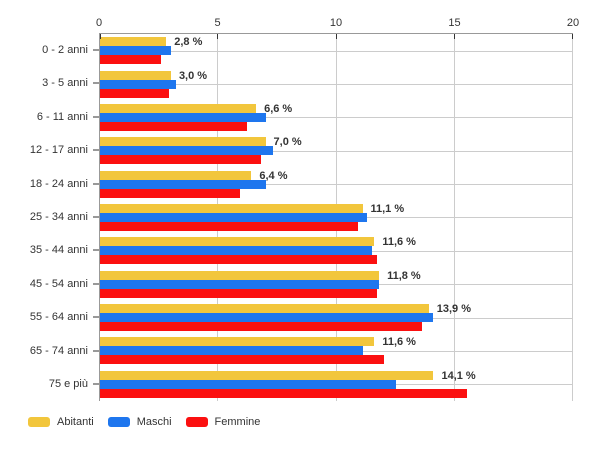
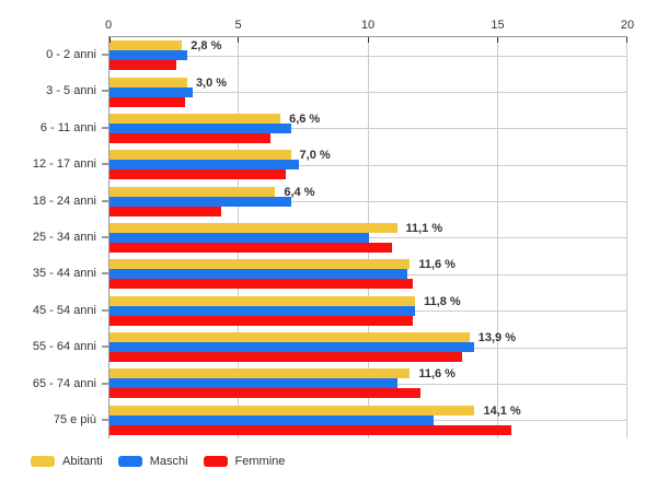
Femmine/18 - 24 anni: 5.9 -> 4.3
Maschi/25 - 34 anni: 11.3 -> 10.0
